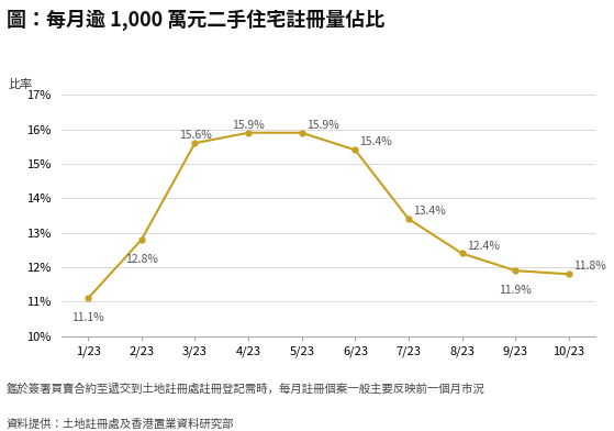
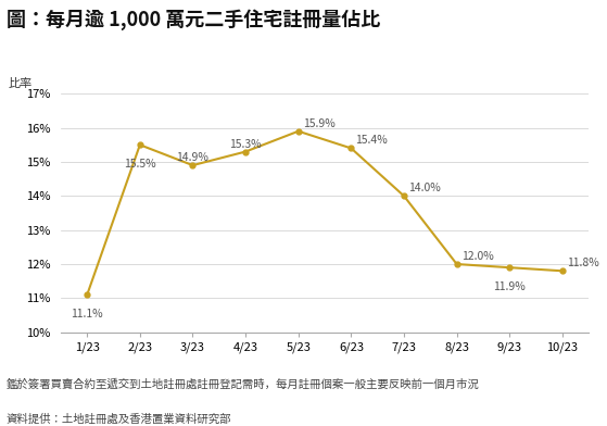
2/23: 12.8% -> 15.5%
3/23: 15.6% -> 14.9%
4/23: 15.9% -> 15.3%
7/23: 13.4% -> 14.0%
8/23: 12.4% -> 12.0%
